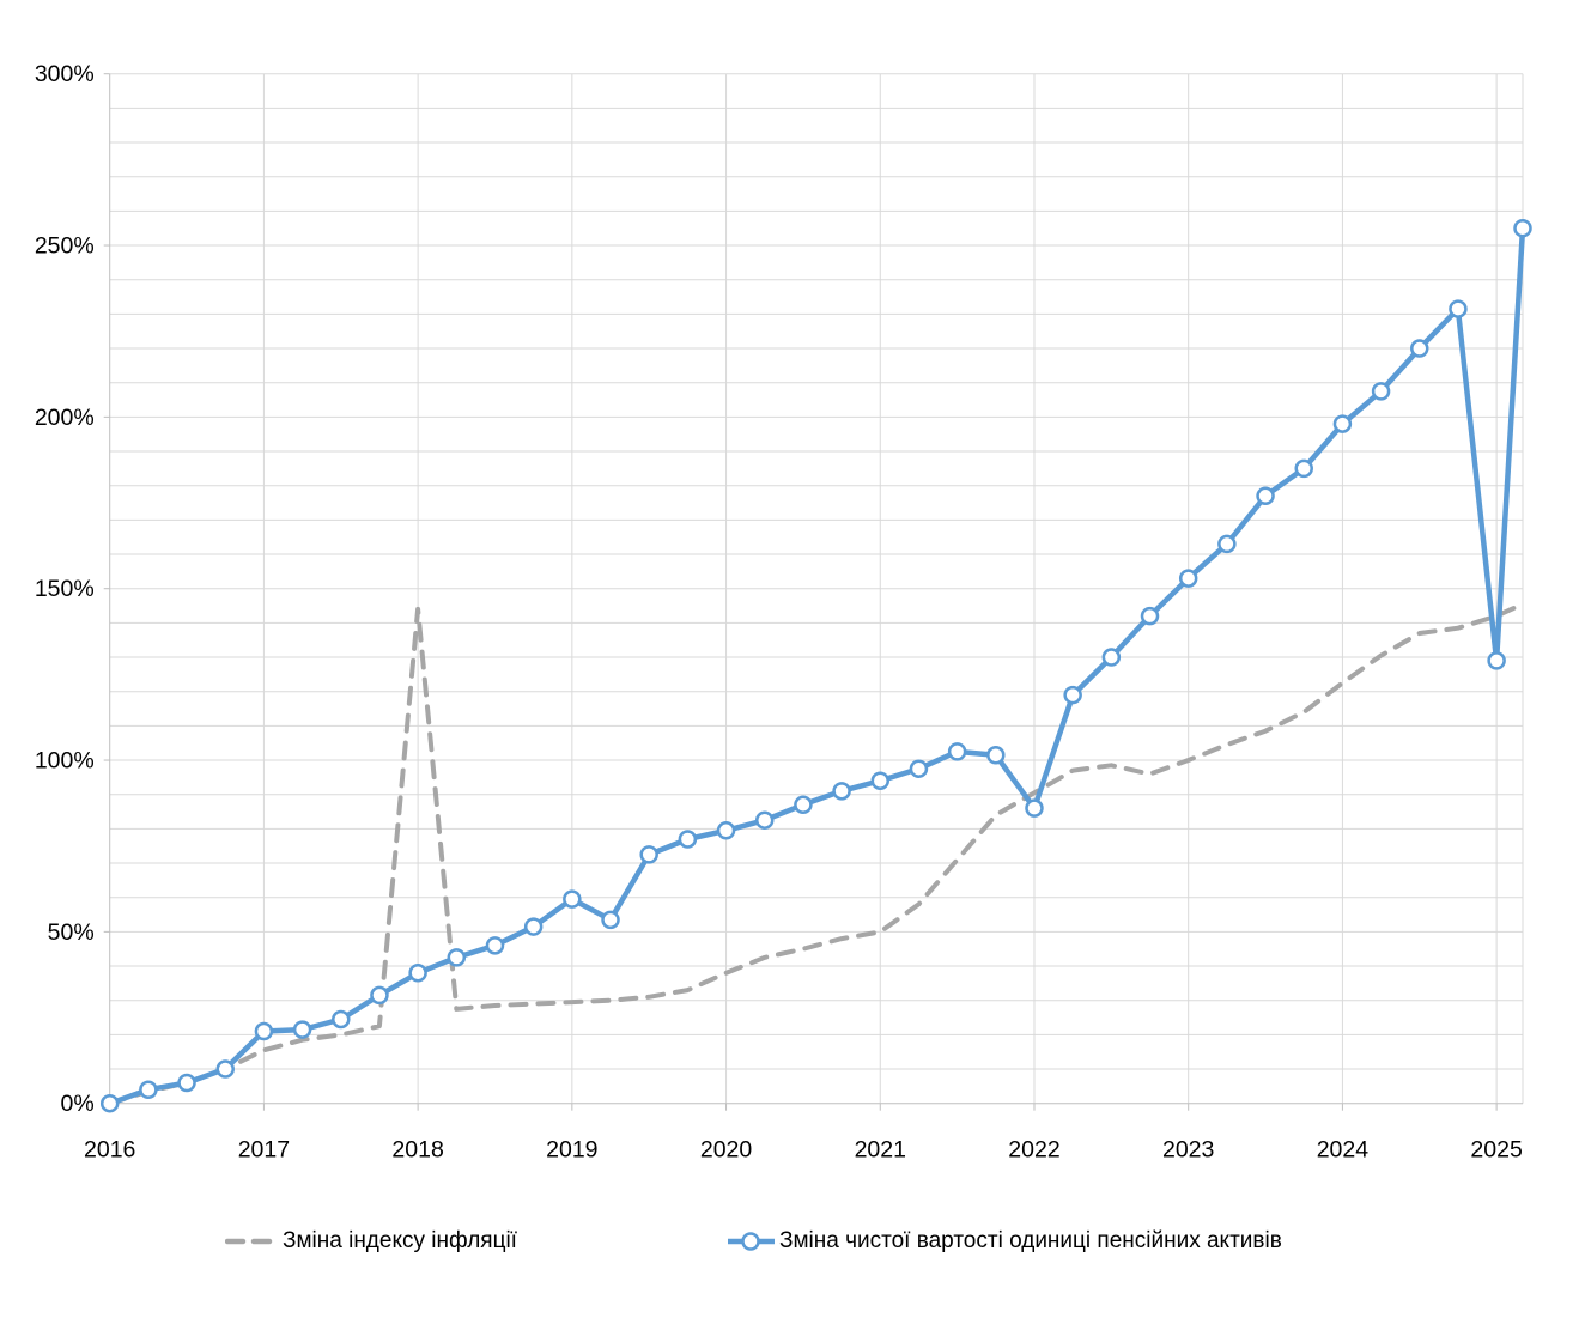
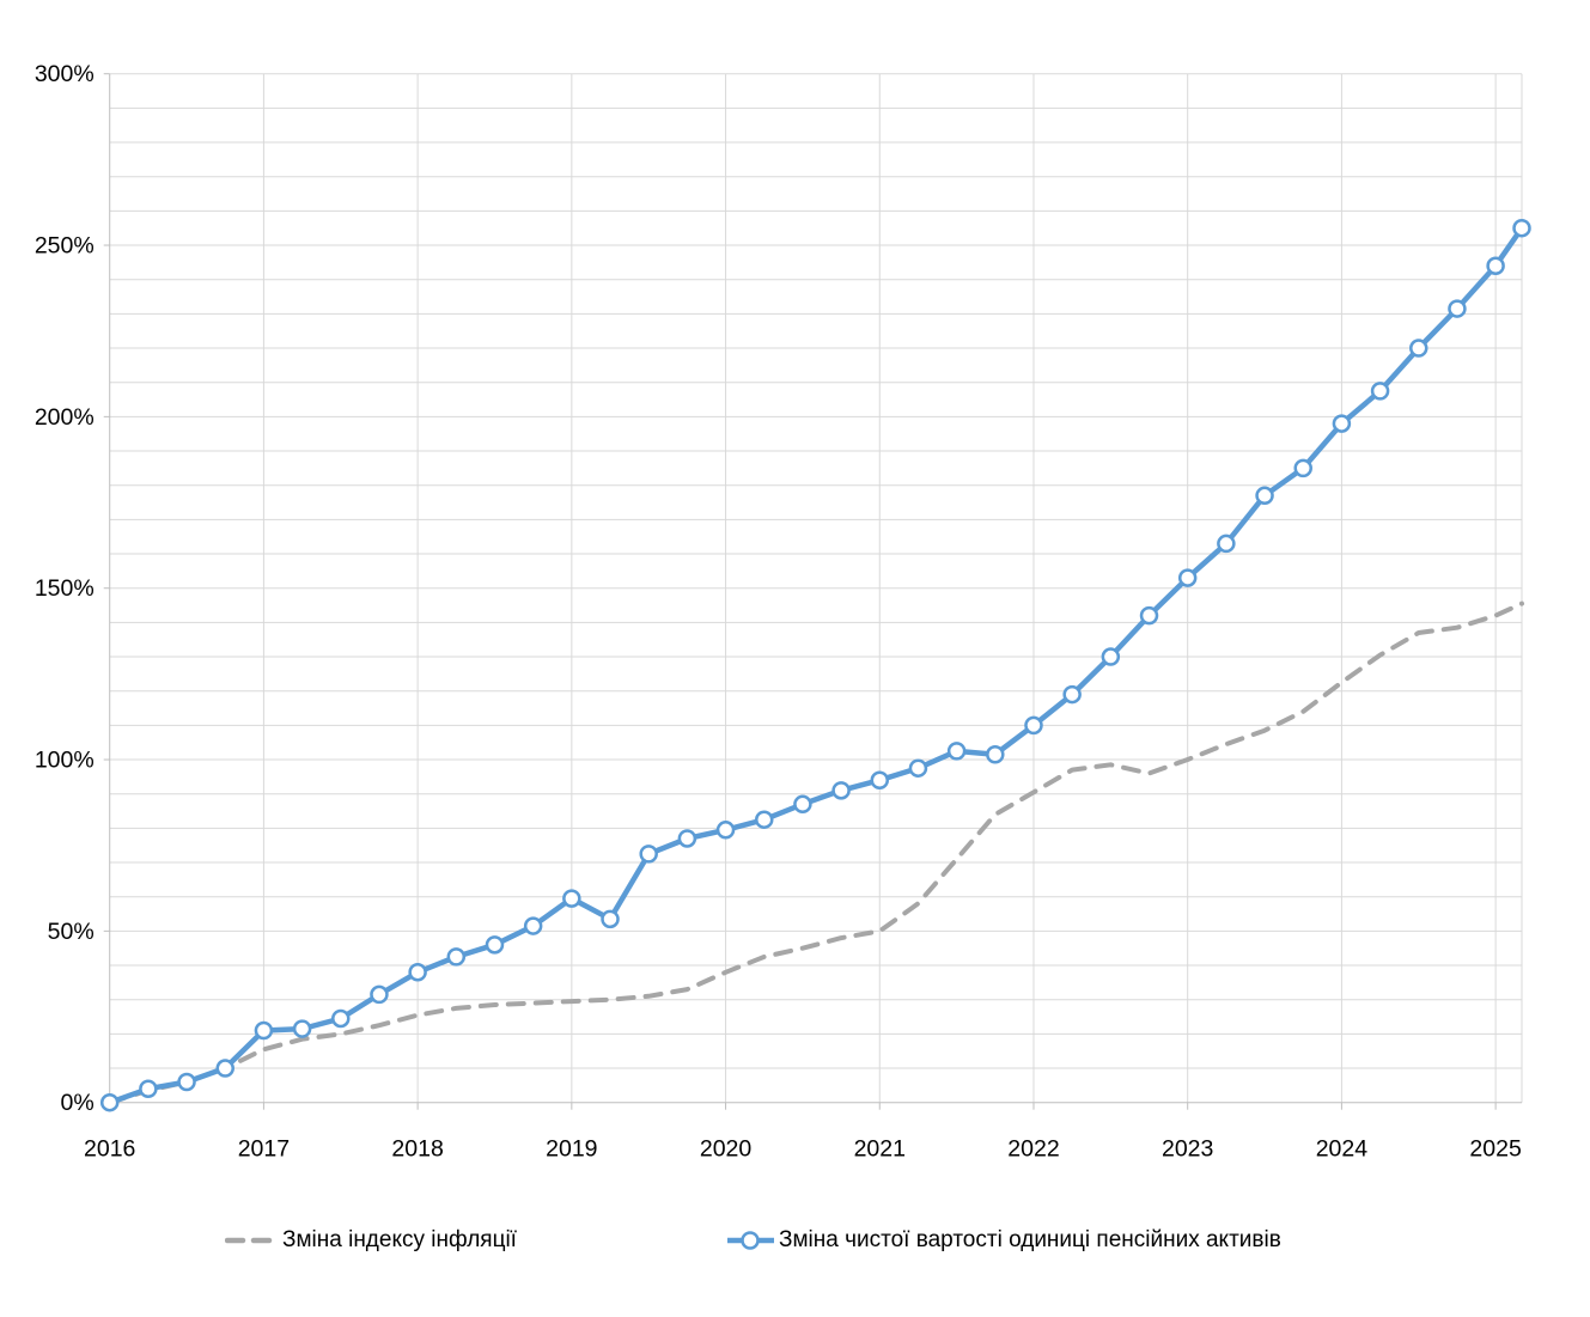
Зміна індексу інфляції/2018: 144% -> 26%
Зміна чистої вартості одиниці пенсійних активів/2022: 86% -> 110%
Зміна чистої вартості одиниці пенсійних активів/2025: 129% -> 244%
